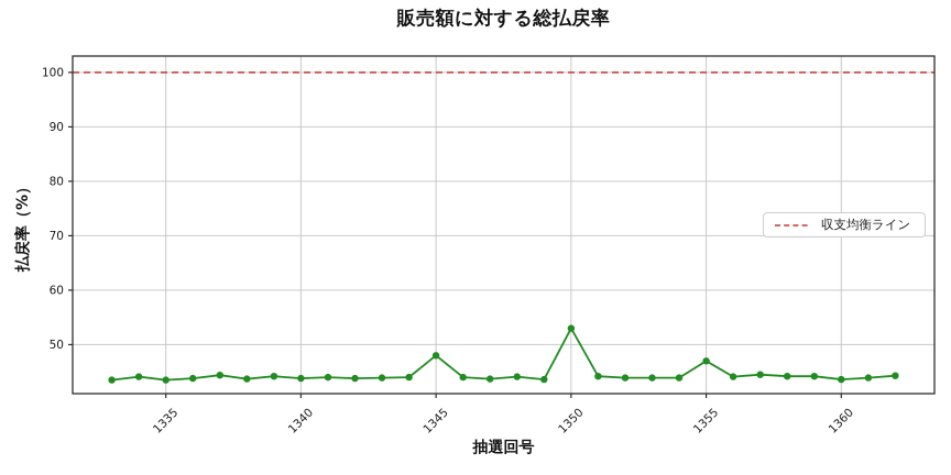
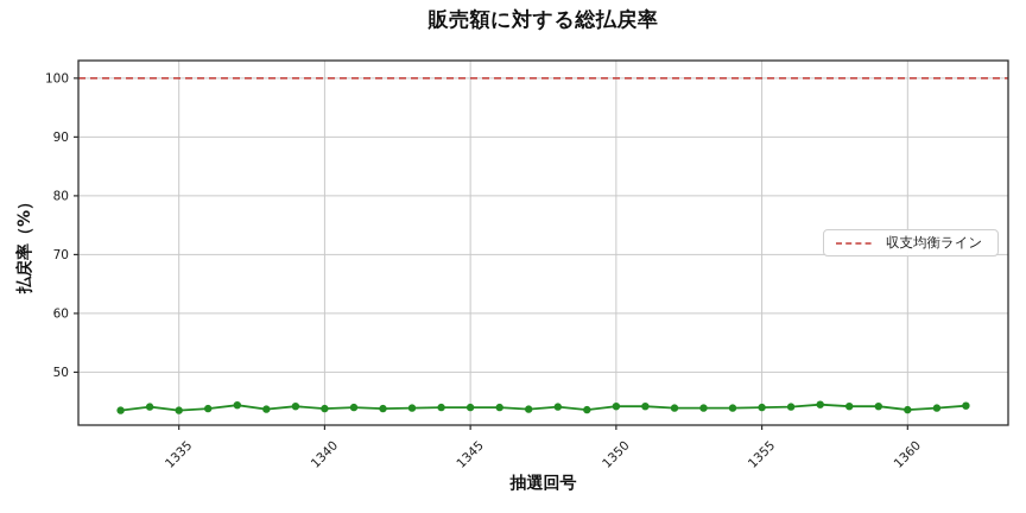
1345: 48 -> 44
1350: 53 -> 44
1355: 47 -> 44
